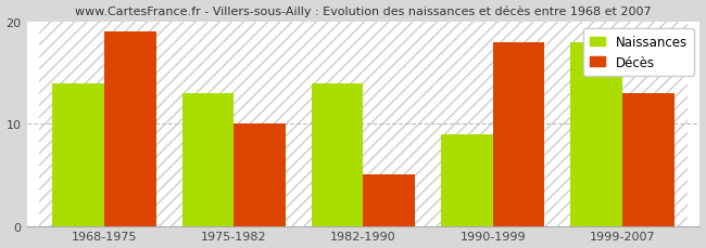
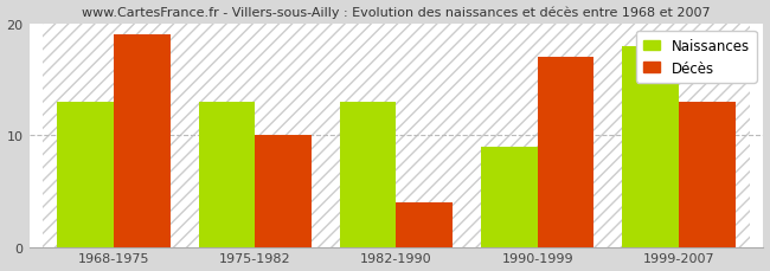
Naissances/1968-1975: 14 -> 13
Naissances/1982-1990: 14 -> 13
Décès/1982-1990: 5 -> 4
Décès/1990-1999: 18 -> 17
